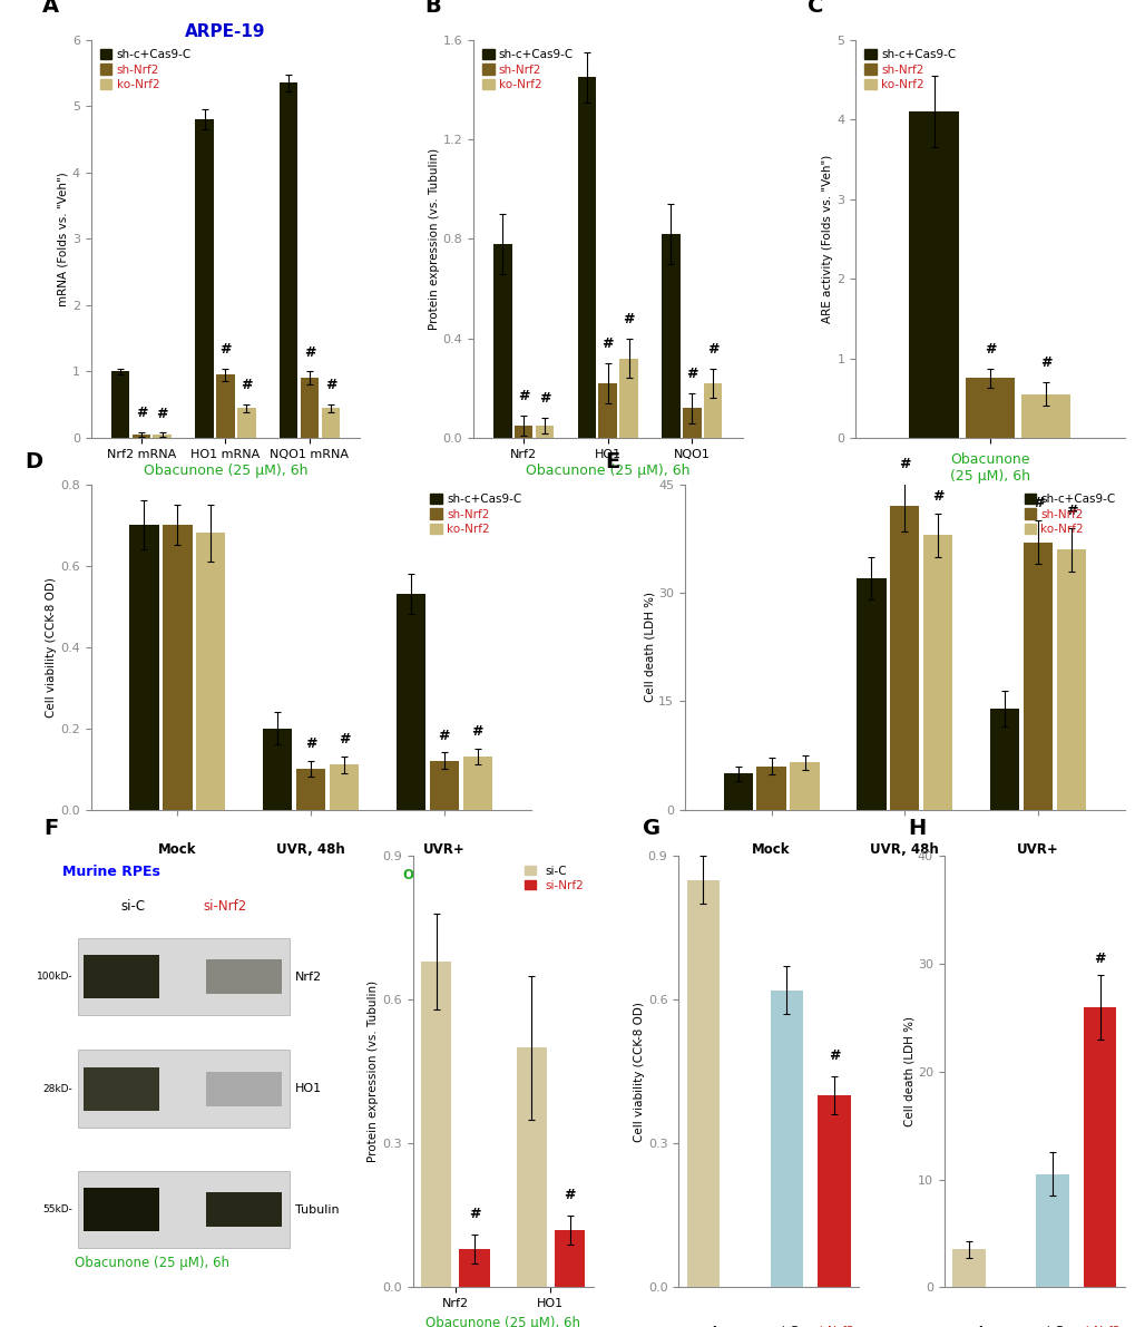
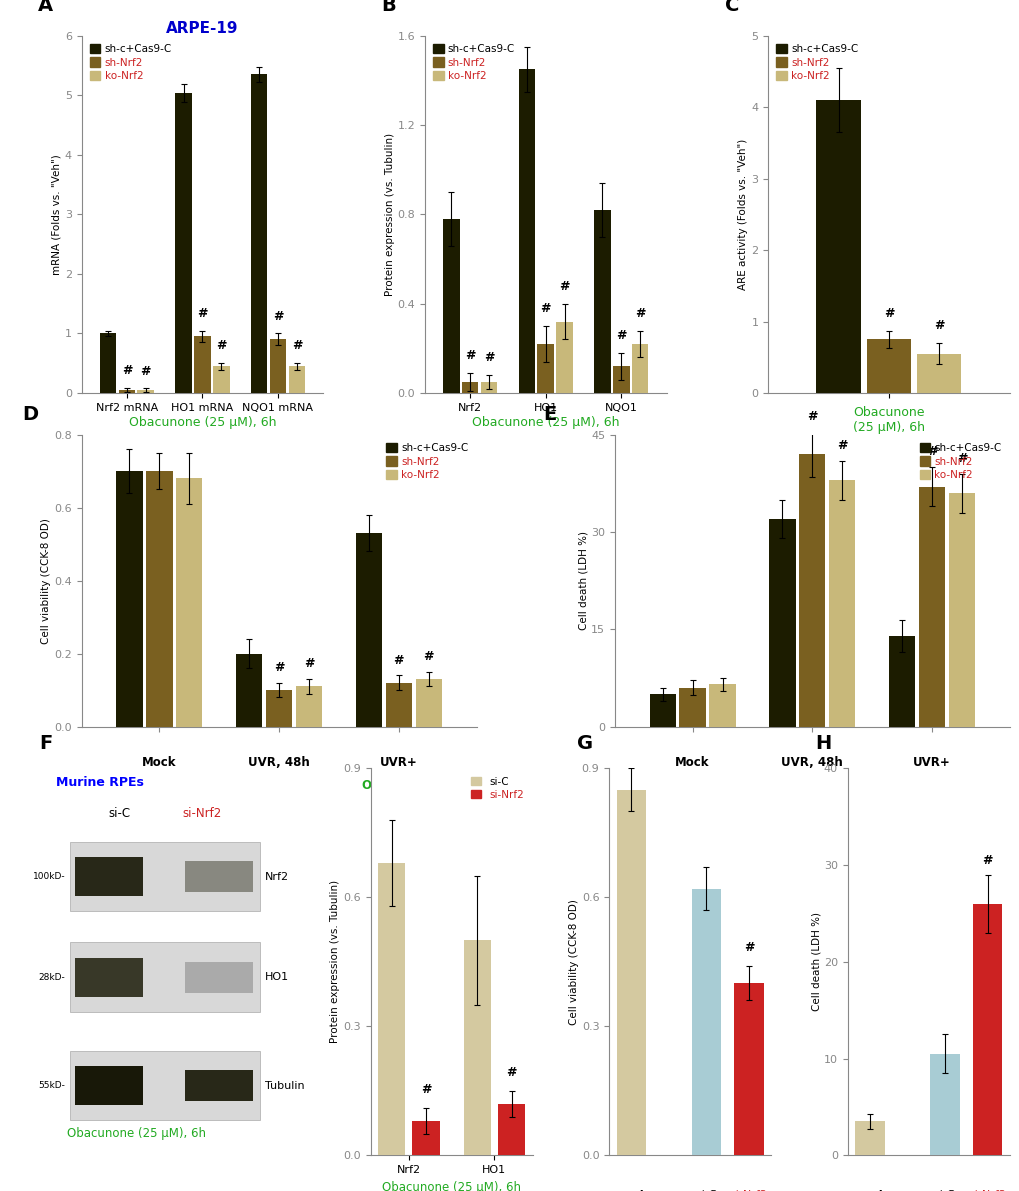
ARPE-19/sh-c+Cas9-C/HO1 mRNA: 4.80 -> 5.04
